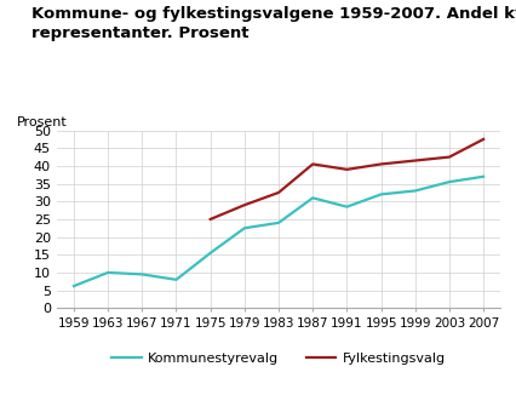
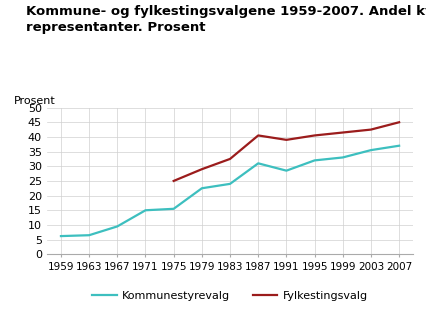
Kommunestyrevalg/1963: 10.0 -> 6.5
Kommunestyrevalg/1971: 8.0 -> 15.0
Fylkestingsvalg/2007: 47.5 -> 45.0
